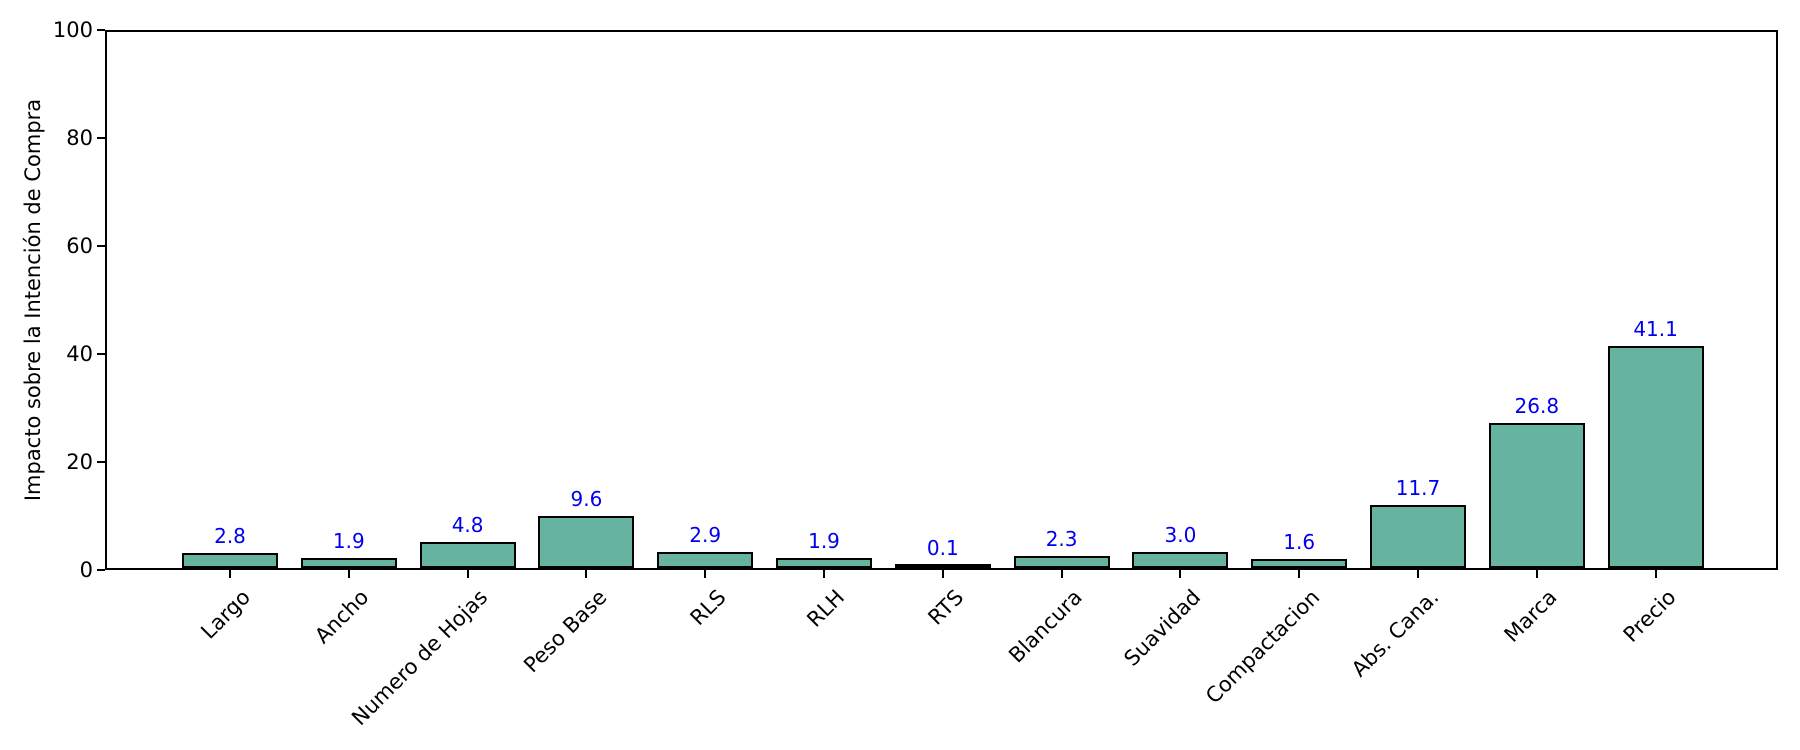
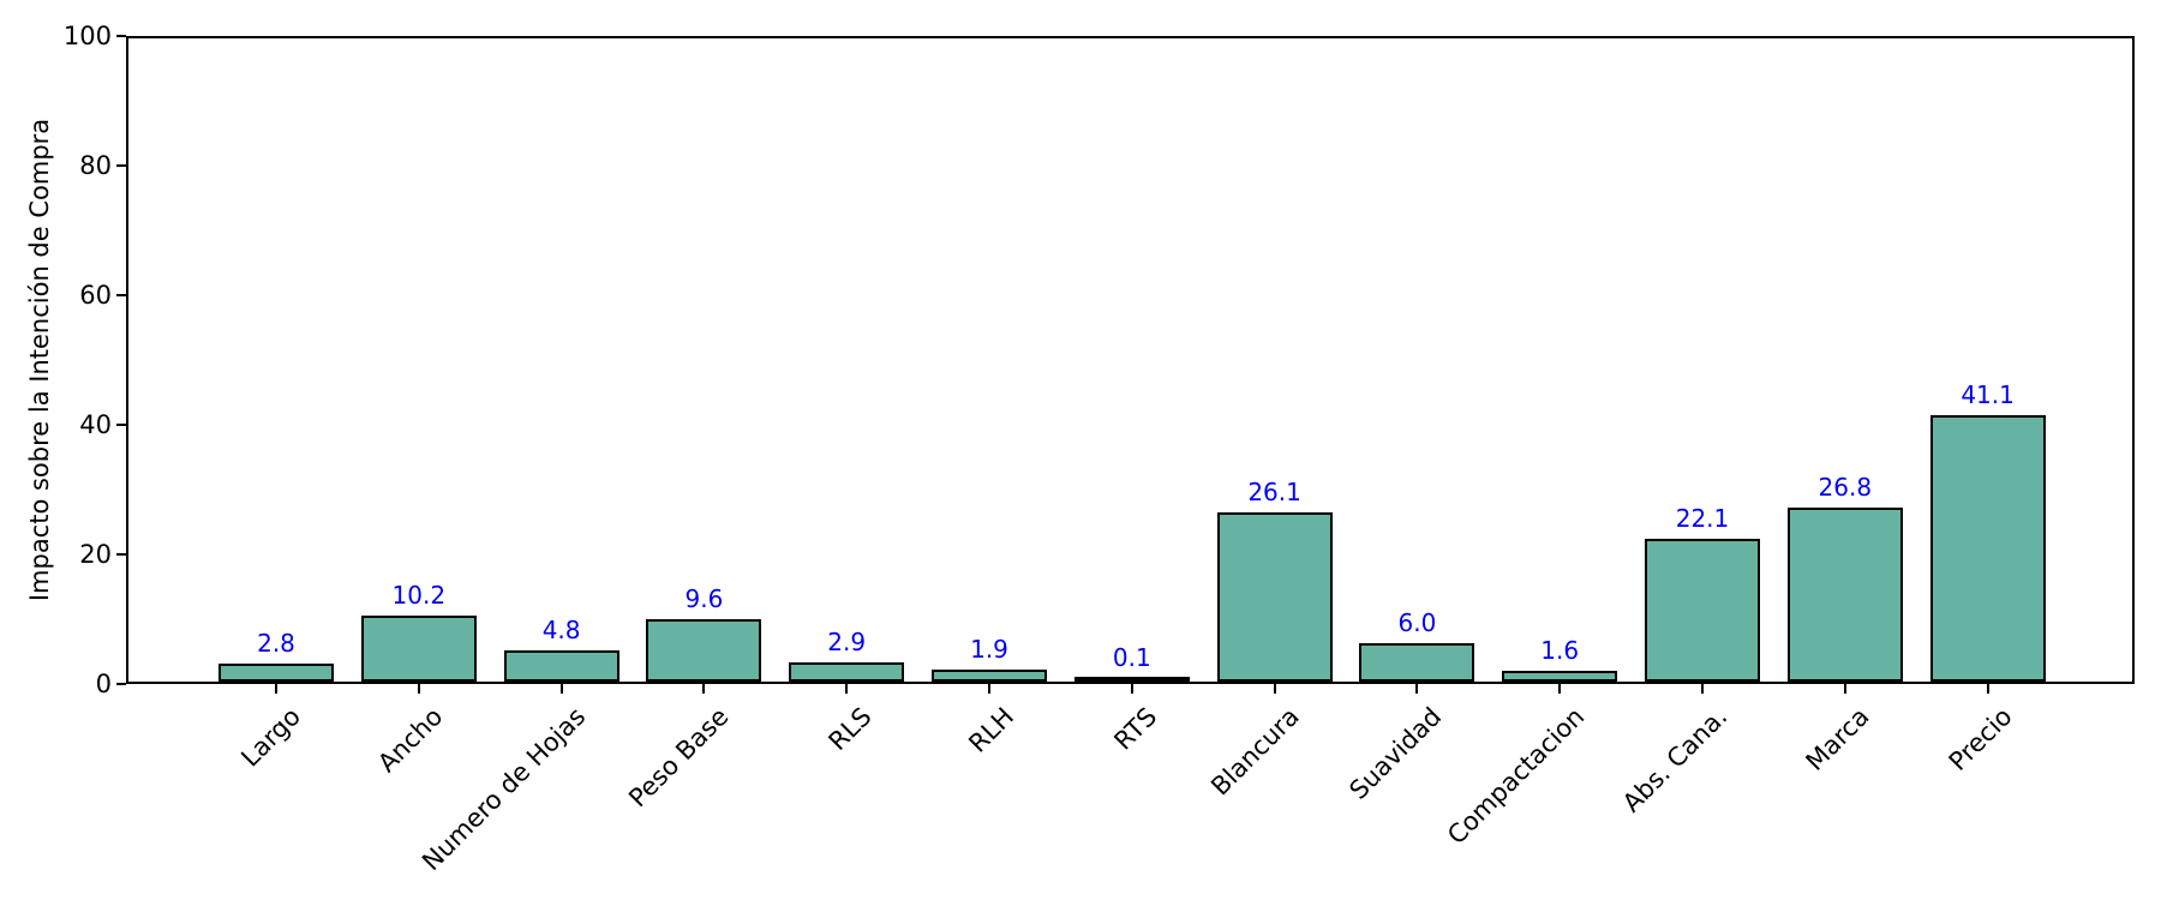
Ancho: 1.9 -> 10.2
Blancura: 2.3 -> 26.1
Suavidad: 3.0 -> 6.0
Abs. Cana.: 11.7 -> 22.1
